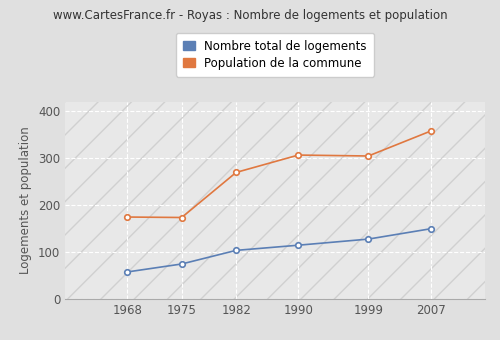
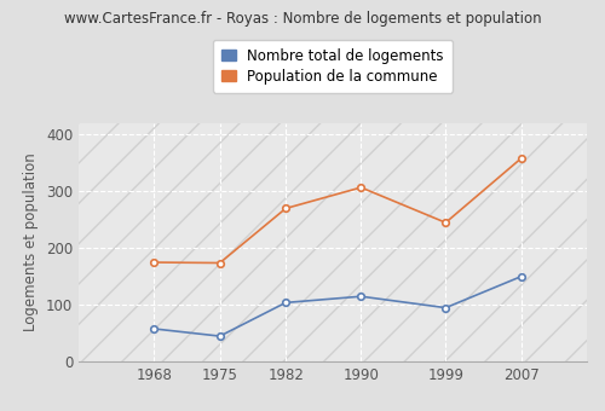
Nombre total de logements/1975: 75 -> 45
Nombre total de logements/1999: 128 -> 95
Population de la commune/1999: 305 -> 245
